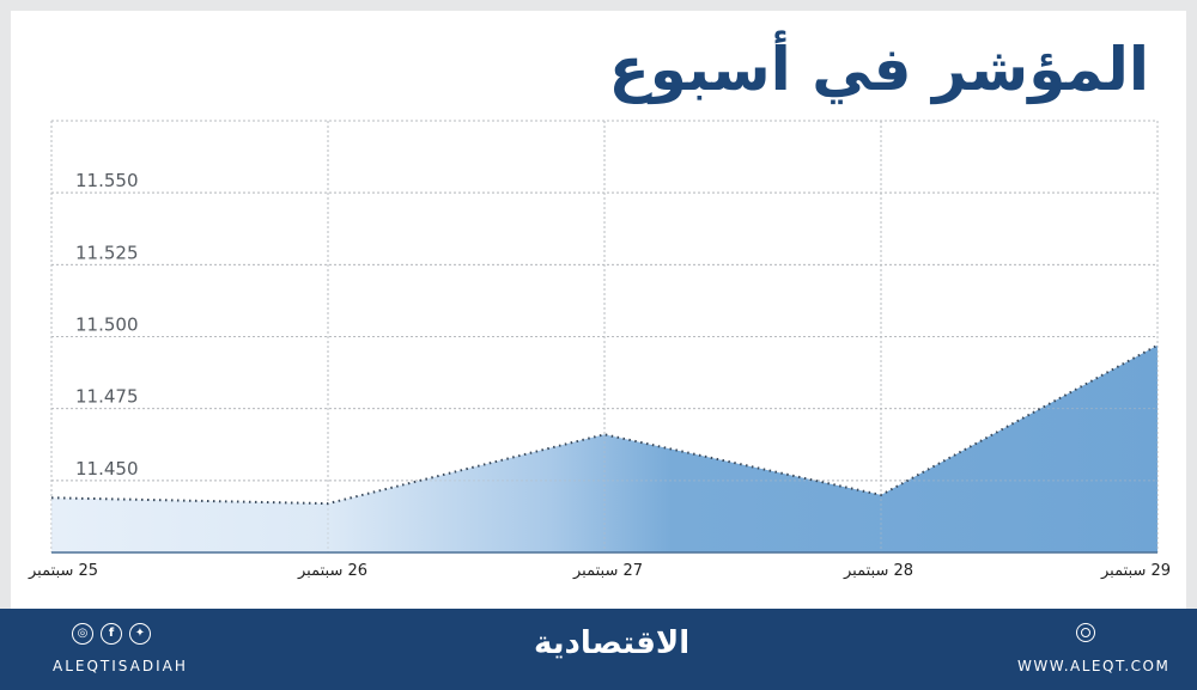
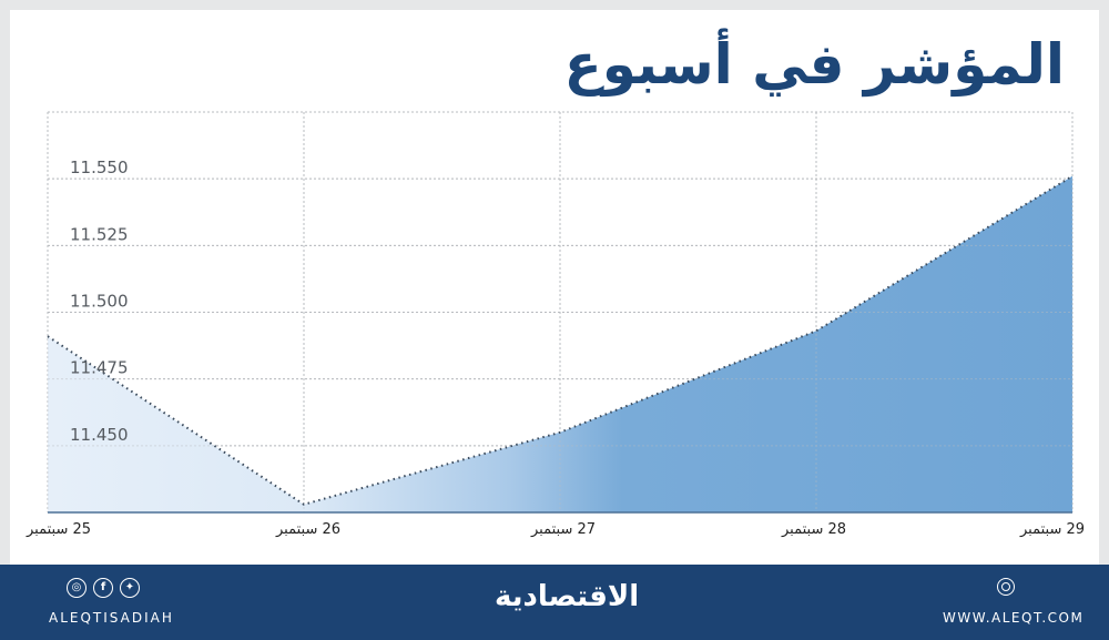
25 سبتمبر: 11.444 -> 11.491
26 سبتمبر: 11.442 -> 11.428
27 سبتمبر: 11.466 -> 11.455
28 سبتمبر: 11.445 -> 11.493
29 سبتمبر: 11.497 -> 11.551
